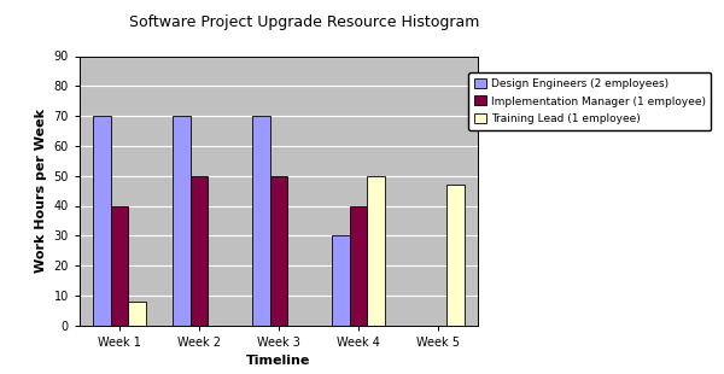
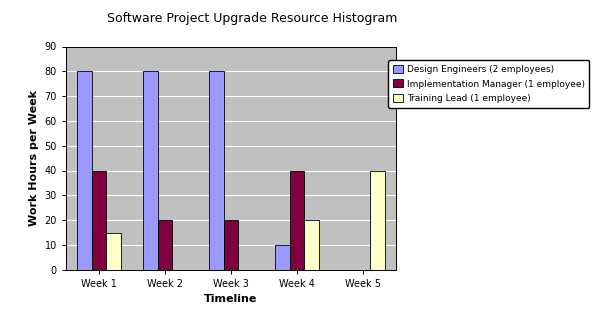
Design Engineers (2 employees)/Week 1: 70 -> 80
Training Lead (1 employee)/Week 1: 8 -> 15
Design Engineers (2 employees)/Week 2: 70 -> 80
Implementation Manager (1 employee)/Week 2: 50 -> 20
Design Engineers (2 employees)/Week 3: 70 -> 80
Implementation Manager (1 employee)/Week 3: 50 -> 20
Design Engineers (2 employees)/Week 4: 30 -> 10
Training Lead (1 employee)/Week 4: 50 -> 20
Training Lead (1 employee)/Week 5: 47 -> 40
